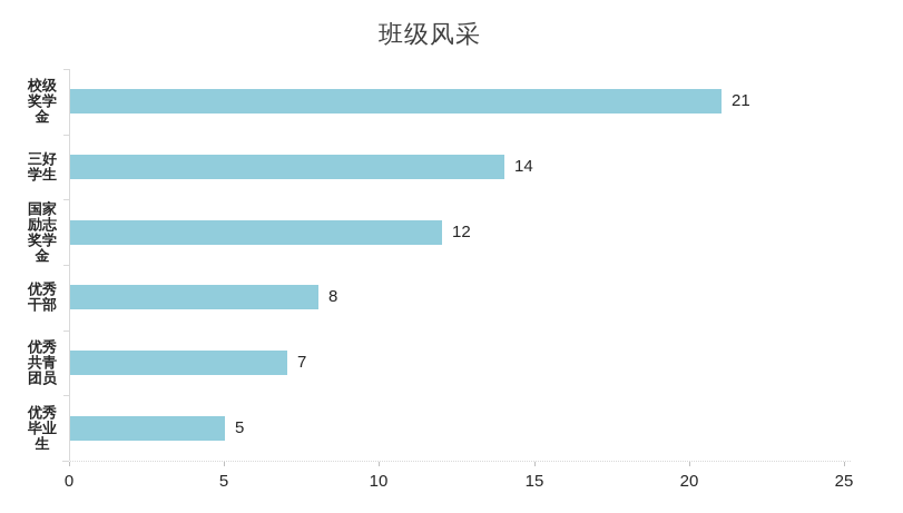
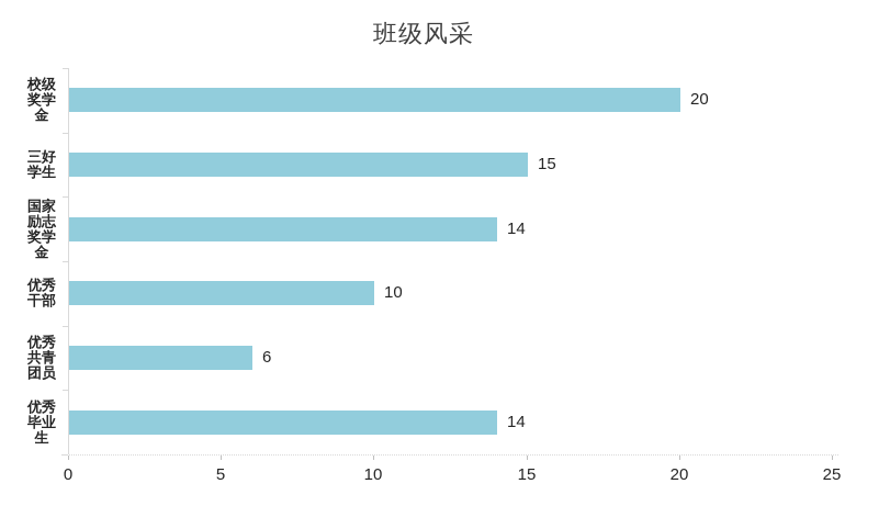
校级奖学金: 21 -> 20
三好学生: 14 -> 15
国家励志奖学金: 12 -> 14
优秀干部: 8 -> 10
优秀共青团员: 7 -> 6
优秀毕业生: 5 -> 14
